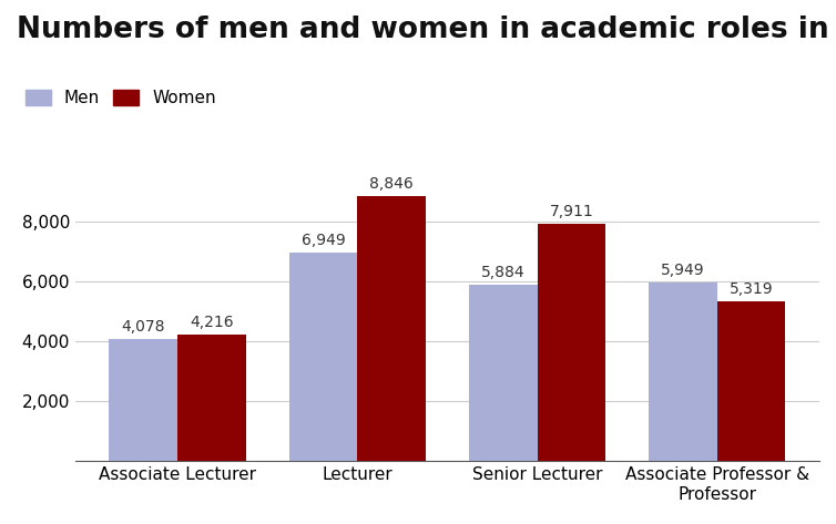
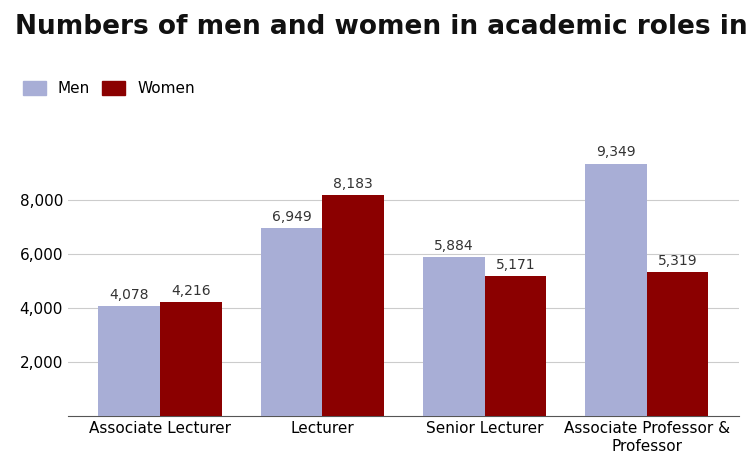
Women/Lecturer: 8,846 -> 8,183
Women/Senior Lecturer: 7,911 -> 5,171
Men/Associate Professor & Professor: 5,949 -> 9,349
